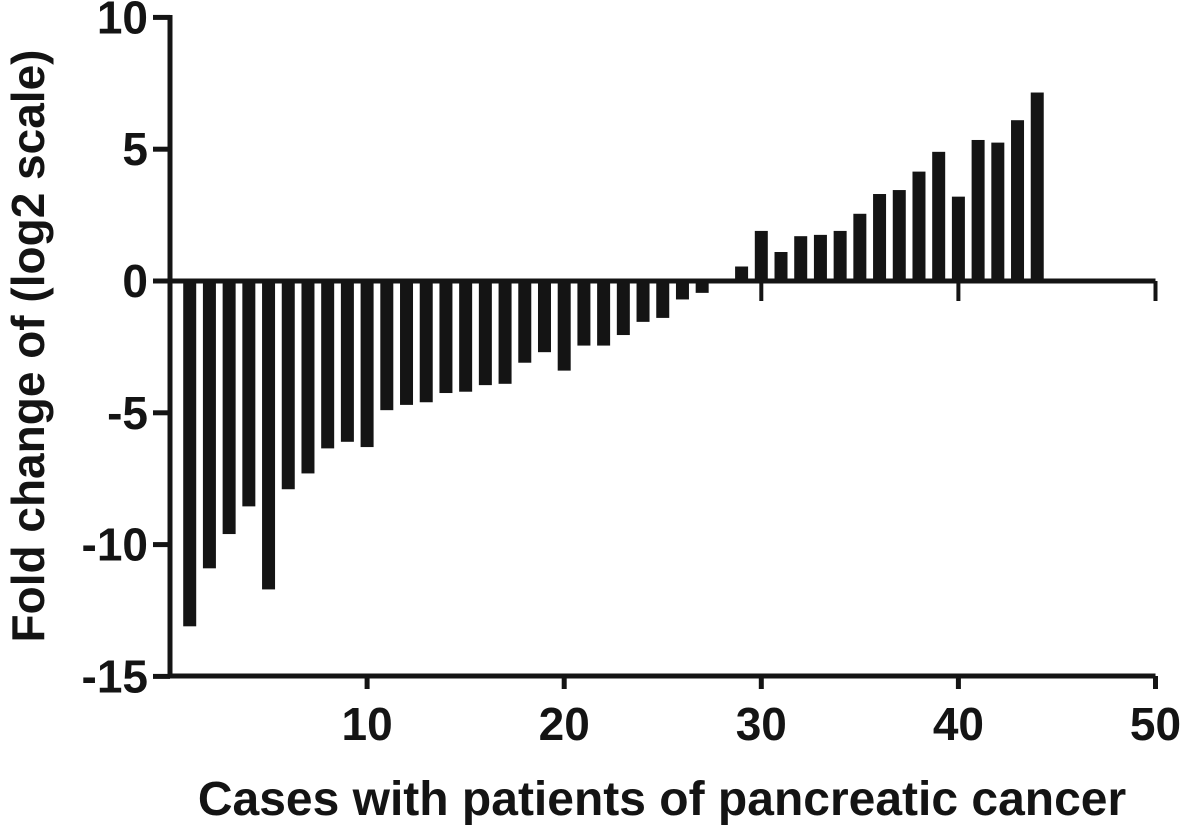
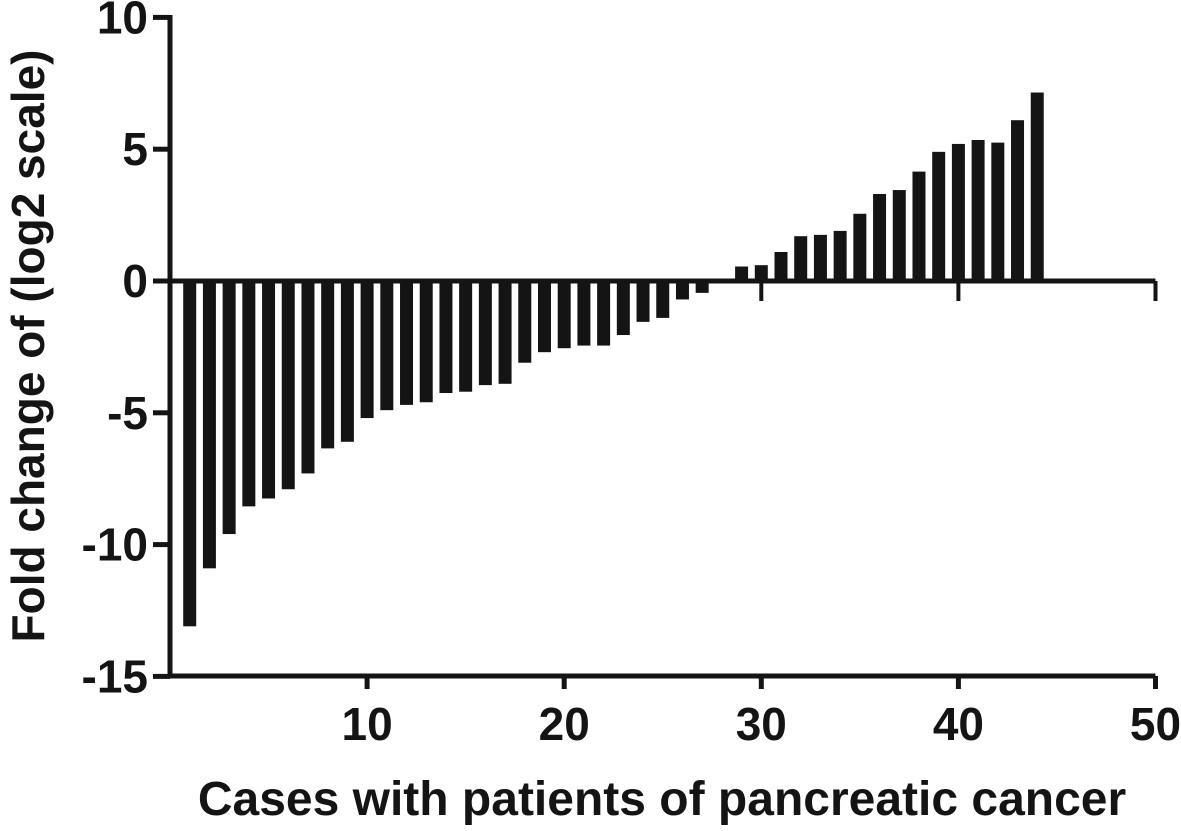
5: -11.7 -> -8.2
10: -6.3 -> -5.2
20: -3.4 -> -2.5
30: 1.9 -> 0.6
40: 3.2 -> 5.2
